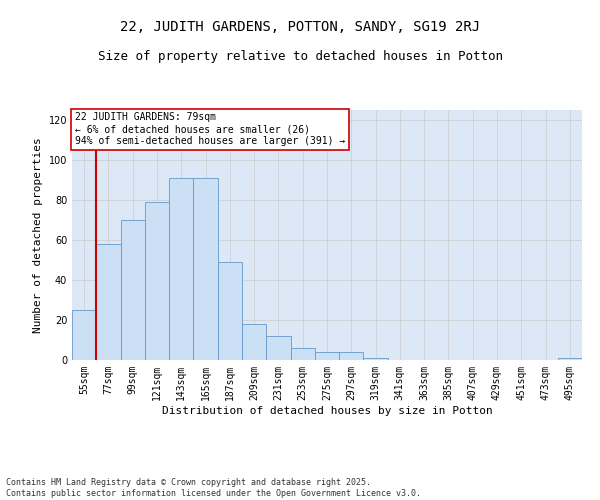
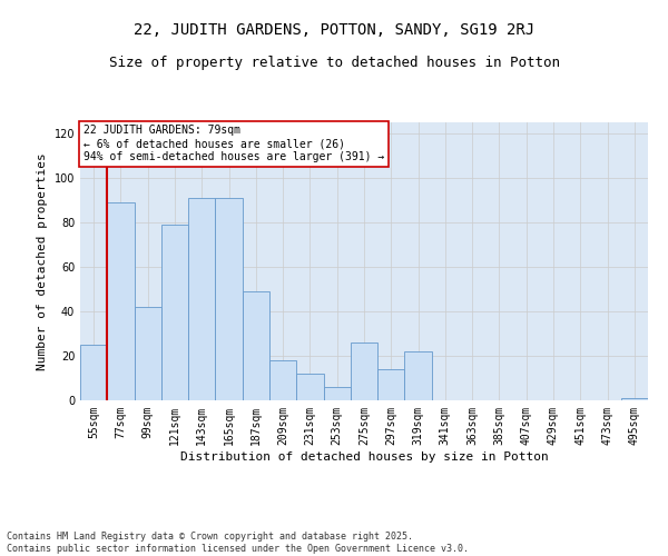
77sqm: 58 -> 89
99sqm: 70 -> 42
275sqm: 4 -> 26
297sqm: 4 -> 14
319sqm: 1 -> 22
